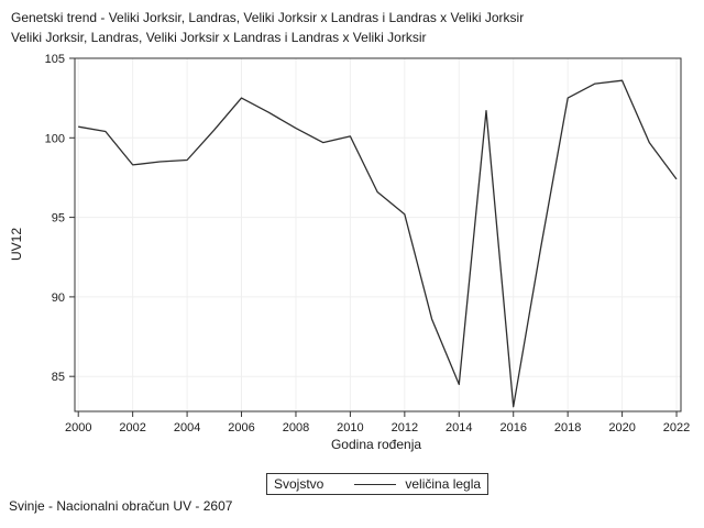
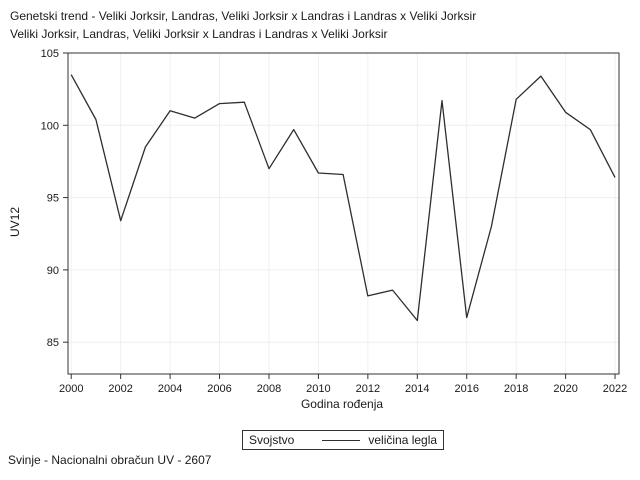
2000: 100.7 -> 103.5
2002: 98.3 -> 93.4
2004: 98.6 -> 101.0
2006: 102.5 -> 101.5
2008: 100.6 -> 97.0
2010: 100.1 -> 96.7
2012: 95.2 -> 88.2
2014: 84.5 -> 86.5
2016: 83.1 -> 86.7
2018: 102.5 -> 101.8
2020: 103.6 -> 100.9
2022: 97.4 -> 96.4
